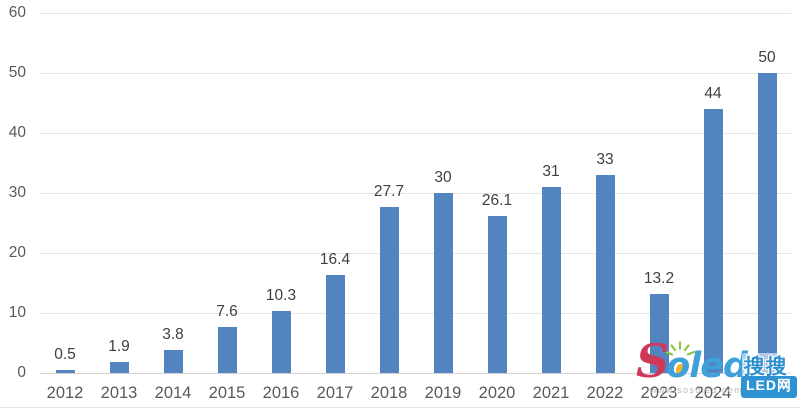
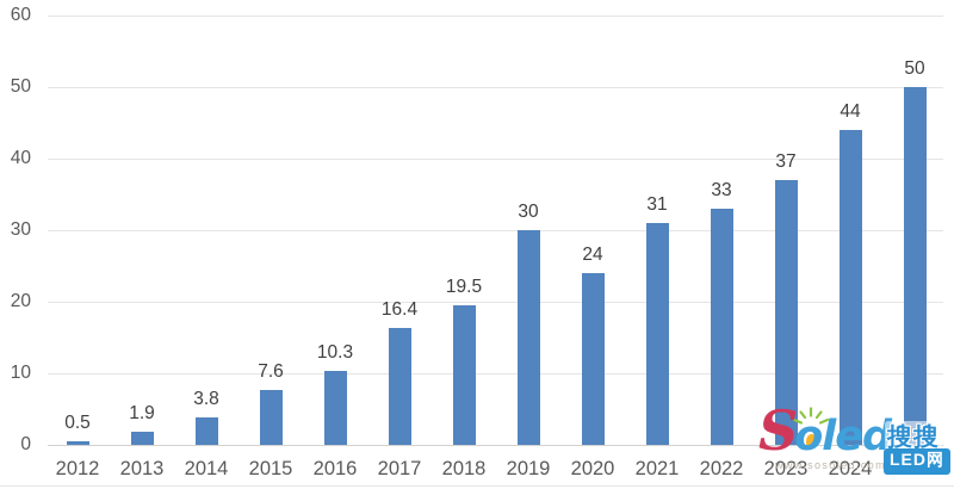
2018: 27.7 -> 19.5
2020: 26.1 -> 24
2023: 13.2 -> 37
